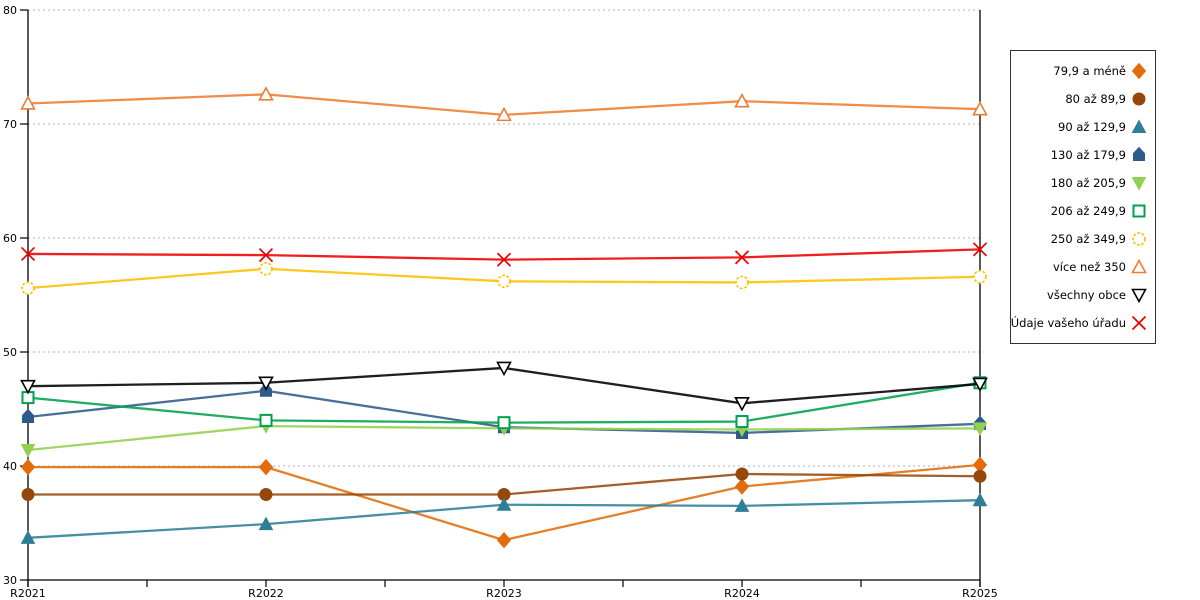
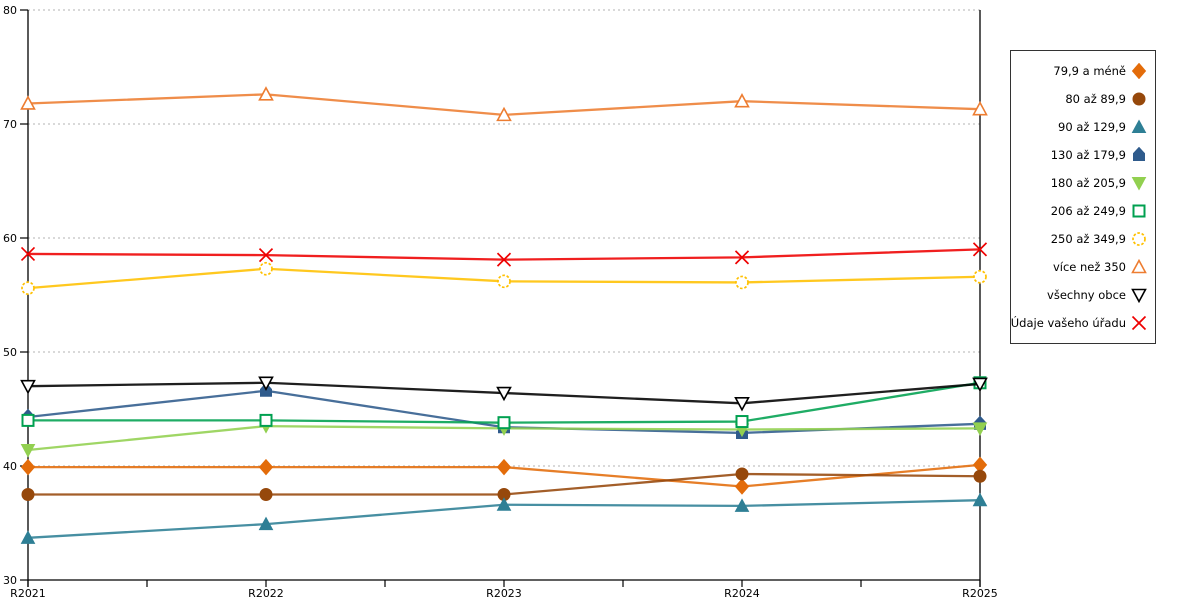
206 až 249,9/R2021: 46.0 -> 44.0
79,9 a méně/R2023: 33.5 -> 39.9
všechny obce/R2023: 48.6 -> 46.4
